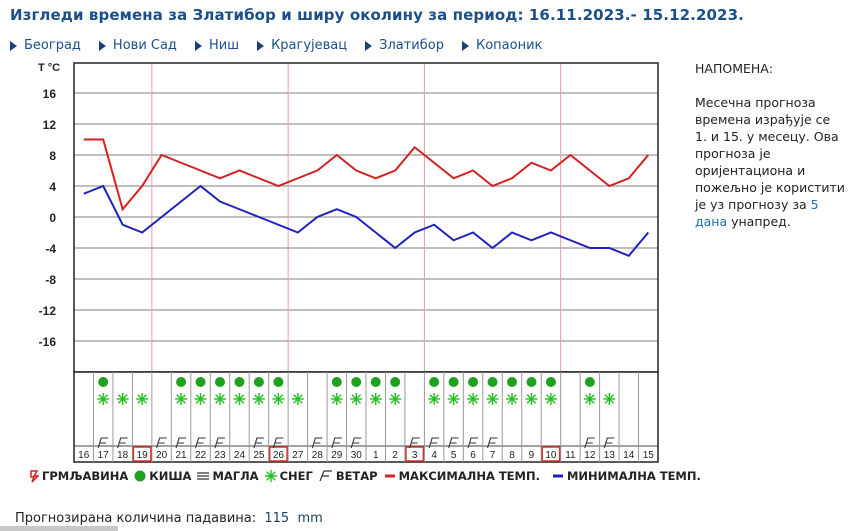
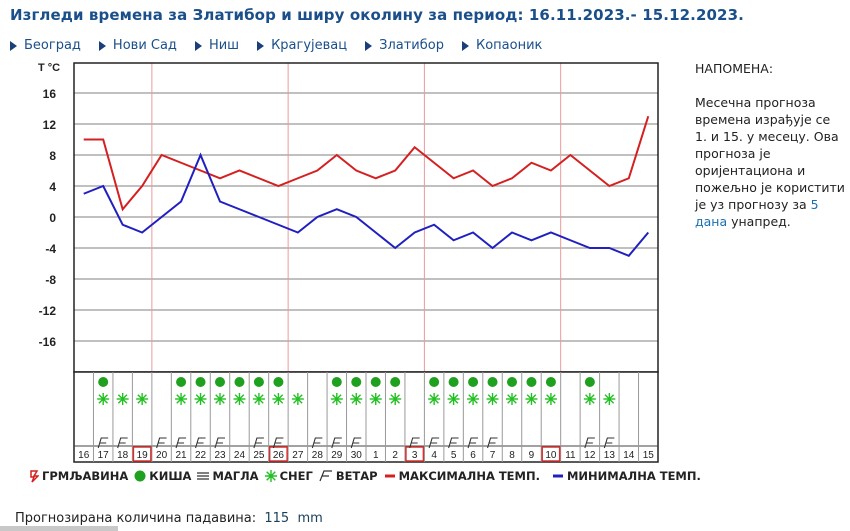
МИНИМАЛНА ТЕМП./22: 4 -> 8
МАКСИМАЛНА ТЕМП./15: 8 -> 13
